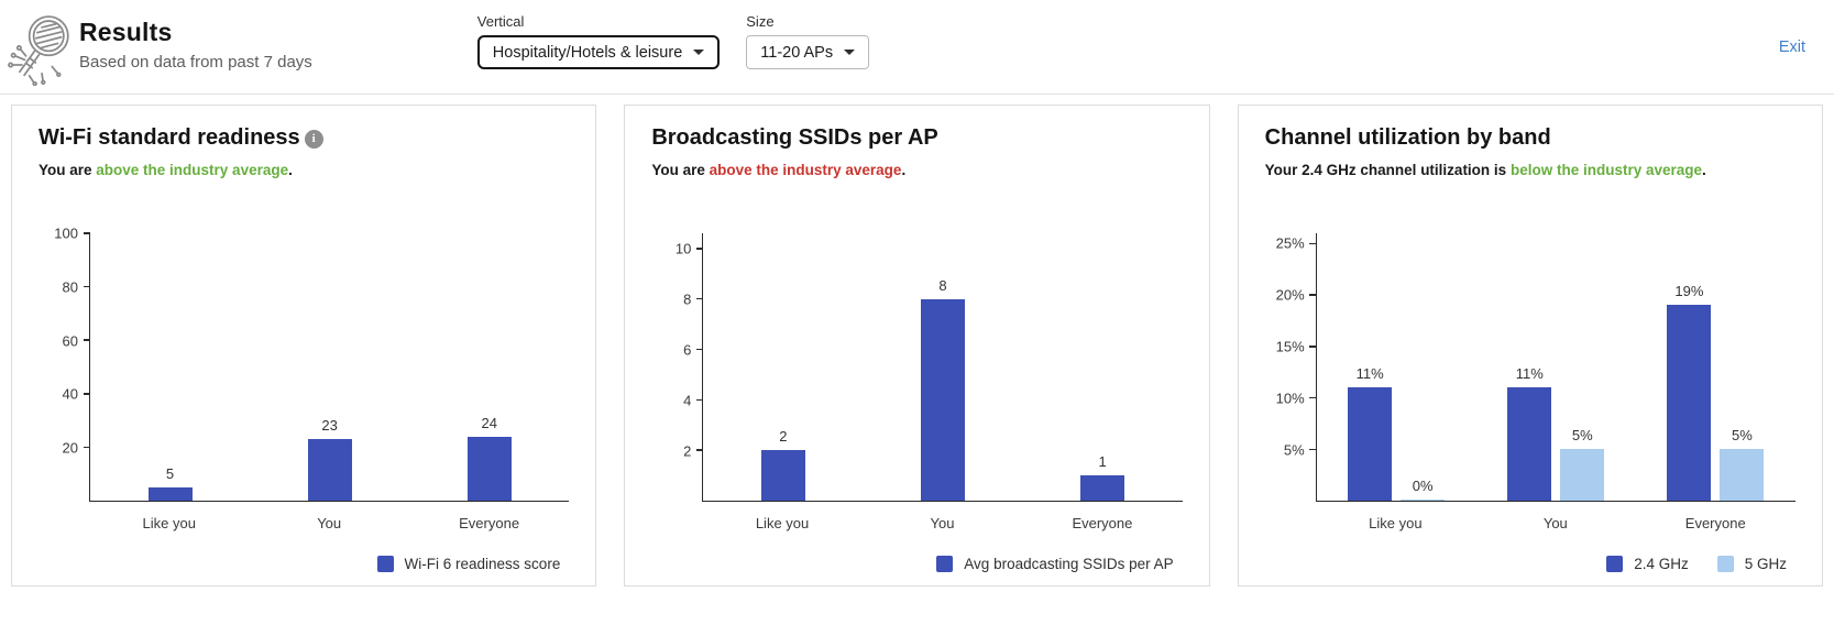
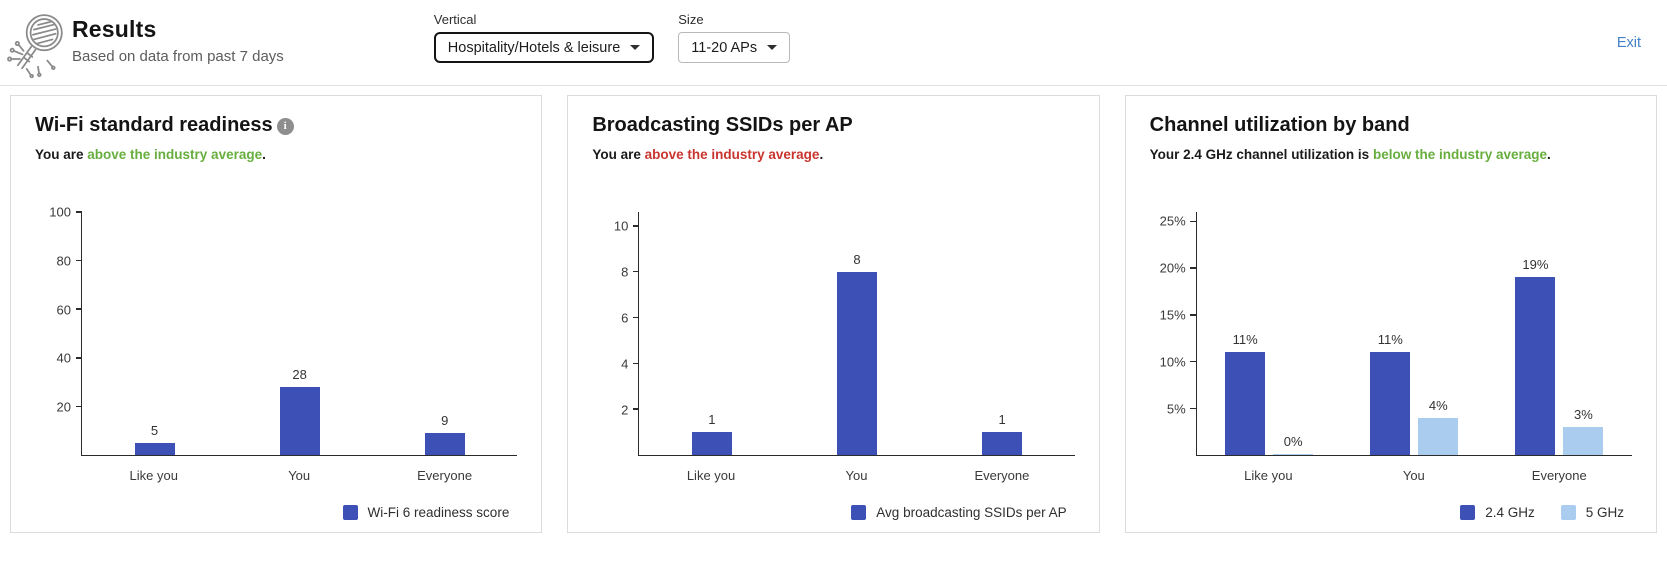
Wi-Fi standard readiness/You: 23 -> 28
Wi-Fi standard readiness/Everyone: 24 -> 9
Broadcasting SSIDs per AP/Like you: 2 -> 1
Channel utilization by band/5 GHz/You: 5% -> 4%
Channel utilization by band/5 GHz/Everyone: 5% -> 3%
